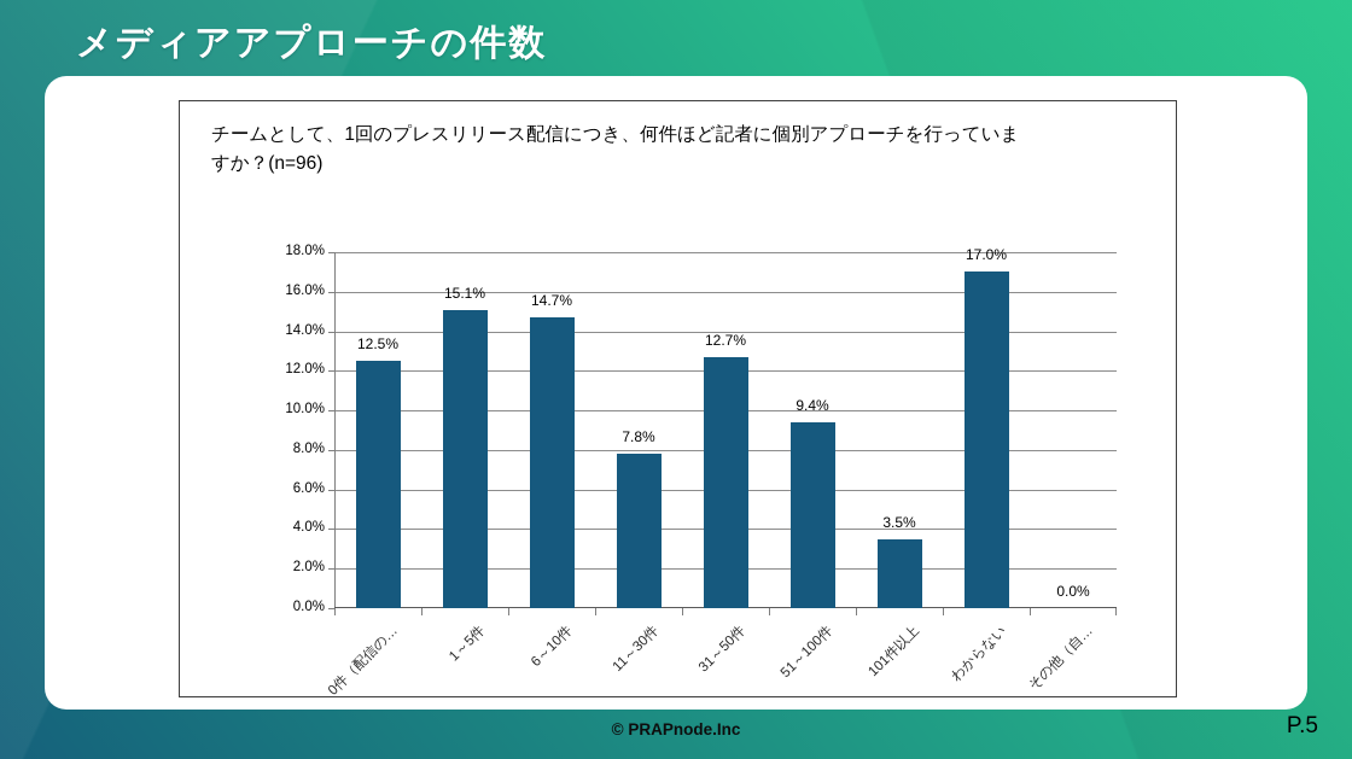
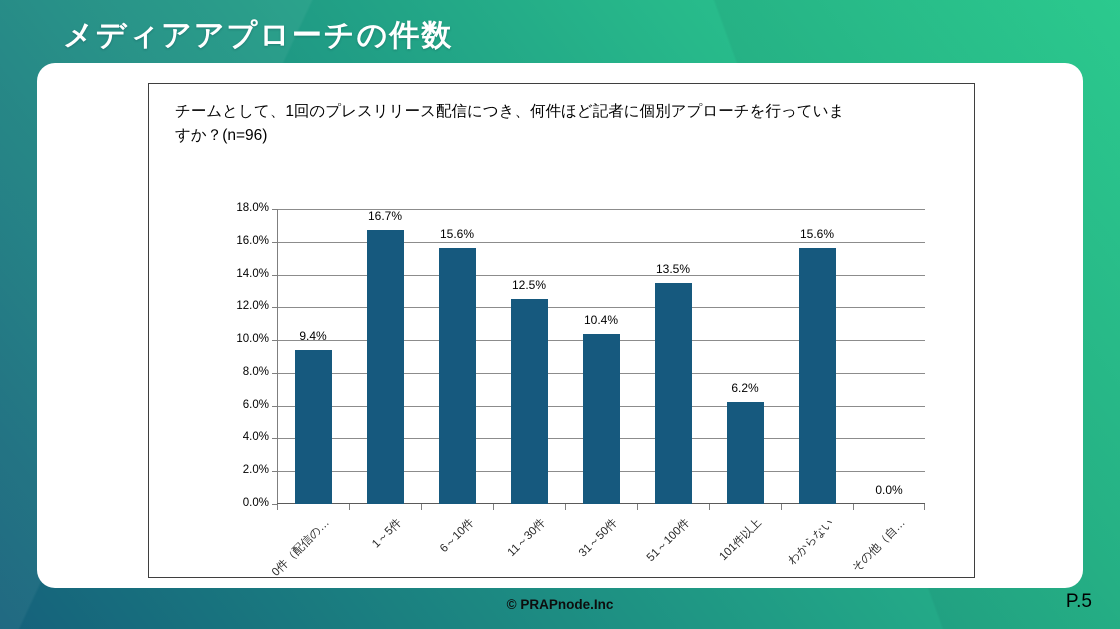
0件（配信の…: 12.5% -> 9.4%
1～5件: 15.1% -> 16.7%
6～10件: 14.7% -> 15.6%
11～30件: 7.8% -> 12.5%
31～50件: 12.7% -> 10.4%
51～100件: 9.4% -> 13.5%
101件以上: 3.5% -> 6.2%
わからない: 17.0% -> 15.6%
